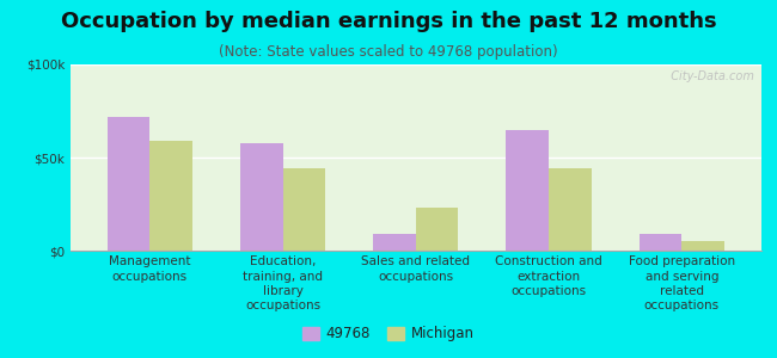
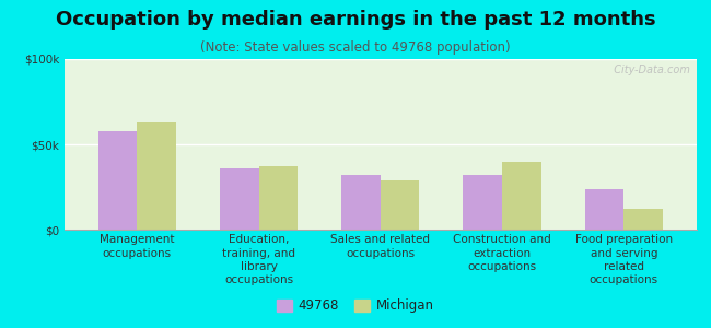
49768/Management occupations: $72k -> $58k
Michigan/Management occupations: $59k -> $63k
49768/Education, training, and library occupations: $58k -> $36k
Michigan/Education, training, and library occupations: $44k -> $37k
49768/Sales and related occupations: $9k -> $32k
Michigan/Sales and related occupations: $23k -> $29k
49768/Construction and extraction occupations: $65k -> $32k
Michigan/Construction and extraction occupations: $44k -> $40k
49768/Food preparation and serving related occupations: $9k -> $24k
Michigan/Food preparation and serving related occupations: $5k -> $12k
